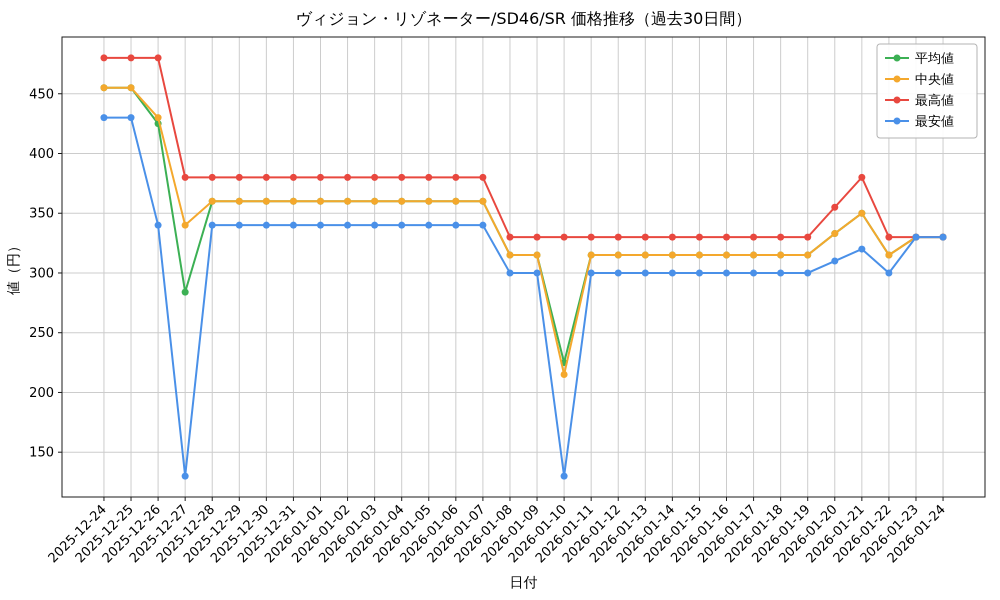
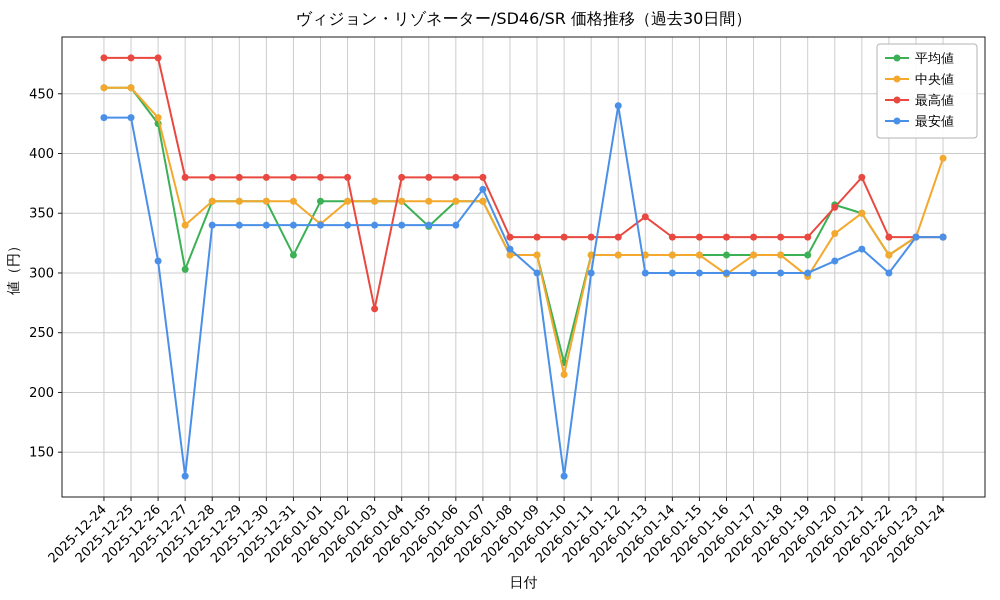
最安値/2025-12-26: 340 -> 310
平均値/2025-12-27: 284 -> 303
平均値/2025-12-31: 360 -> 315
中央値/2026-01-01: 360 -> 341
最高値/2026-01-03: 380 -> 270
平均値/2026-01-05: 360 -> 339
最安値/2026-01-07: 340 -> 370
最安値/2026-01-08: 300 -> 320
最安値/2026-01-12: 300 -> 440
最高値/2026-01-13: 330 -> 347
中央値/2026-01-16: 315 -> 299
中央値/2026-01-19: 315 -> 297
平均値/2026-01-20: 333 -> 357
中央値/2026-01-24: 330 -> 396
